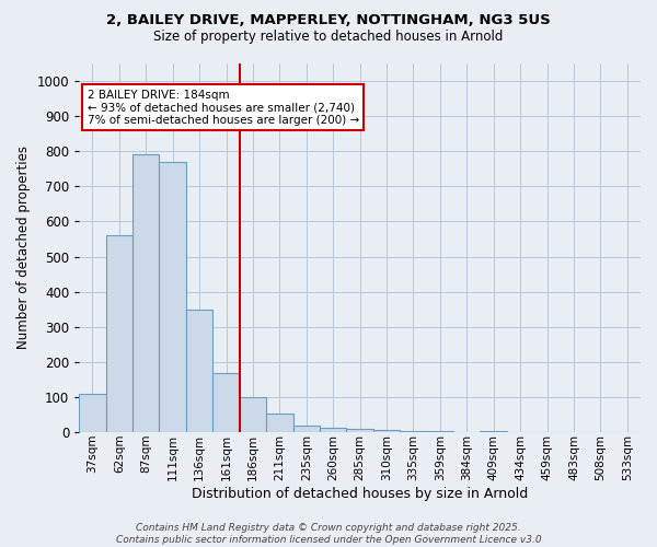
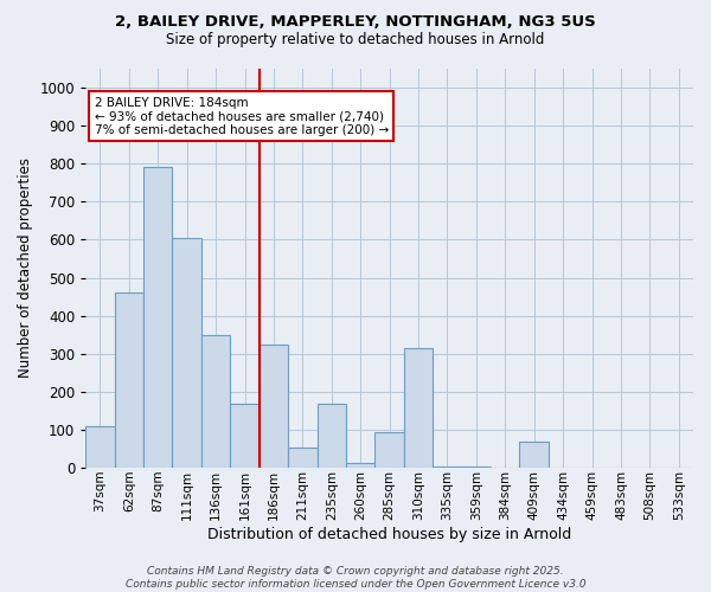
62sqm: 560 -> 460
111sqm: 770 -> 605
186sqm: 100 -> 325
235sqm: 20 -> 170
285sqm: 10 -> 95
310sqm: 8 -> 315
409sqm: 5 -> 70
